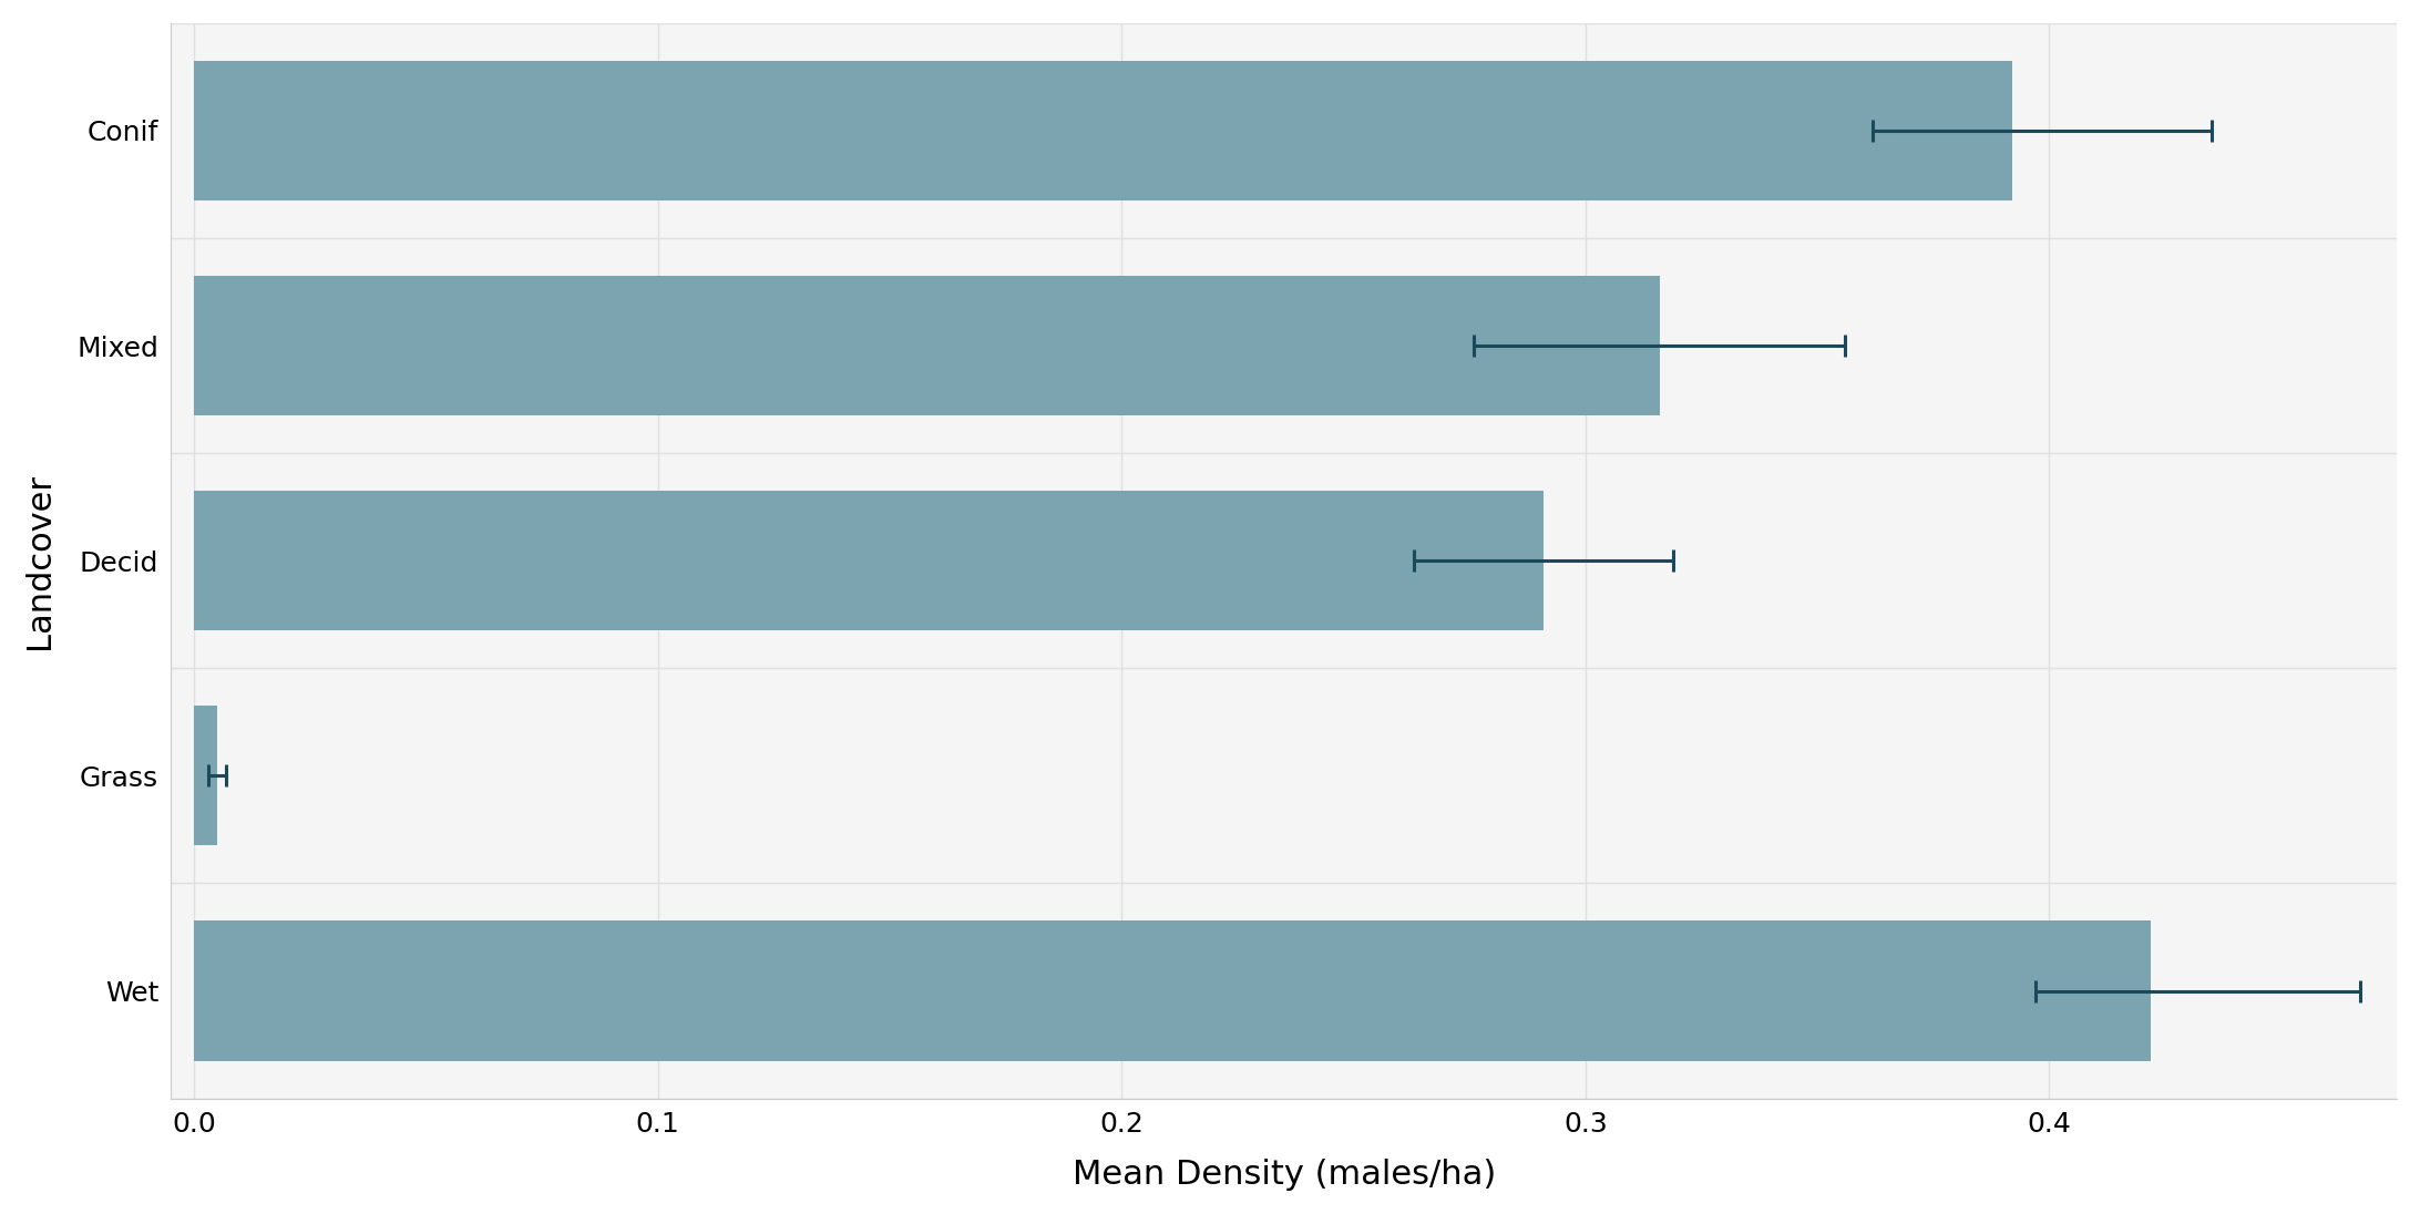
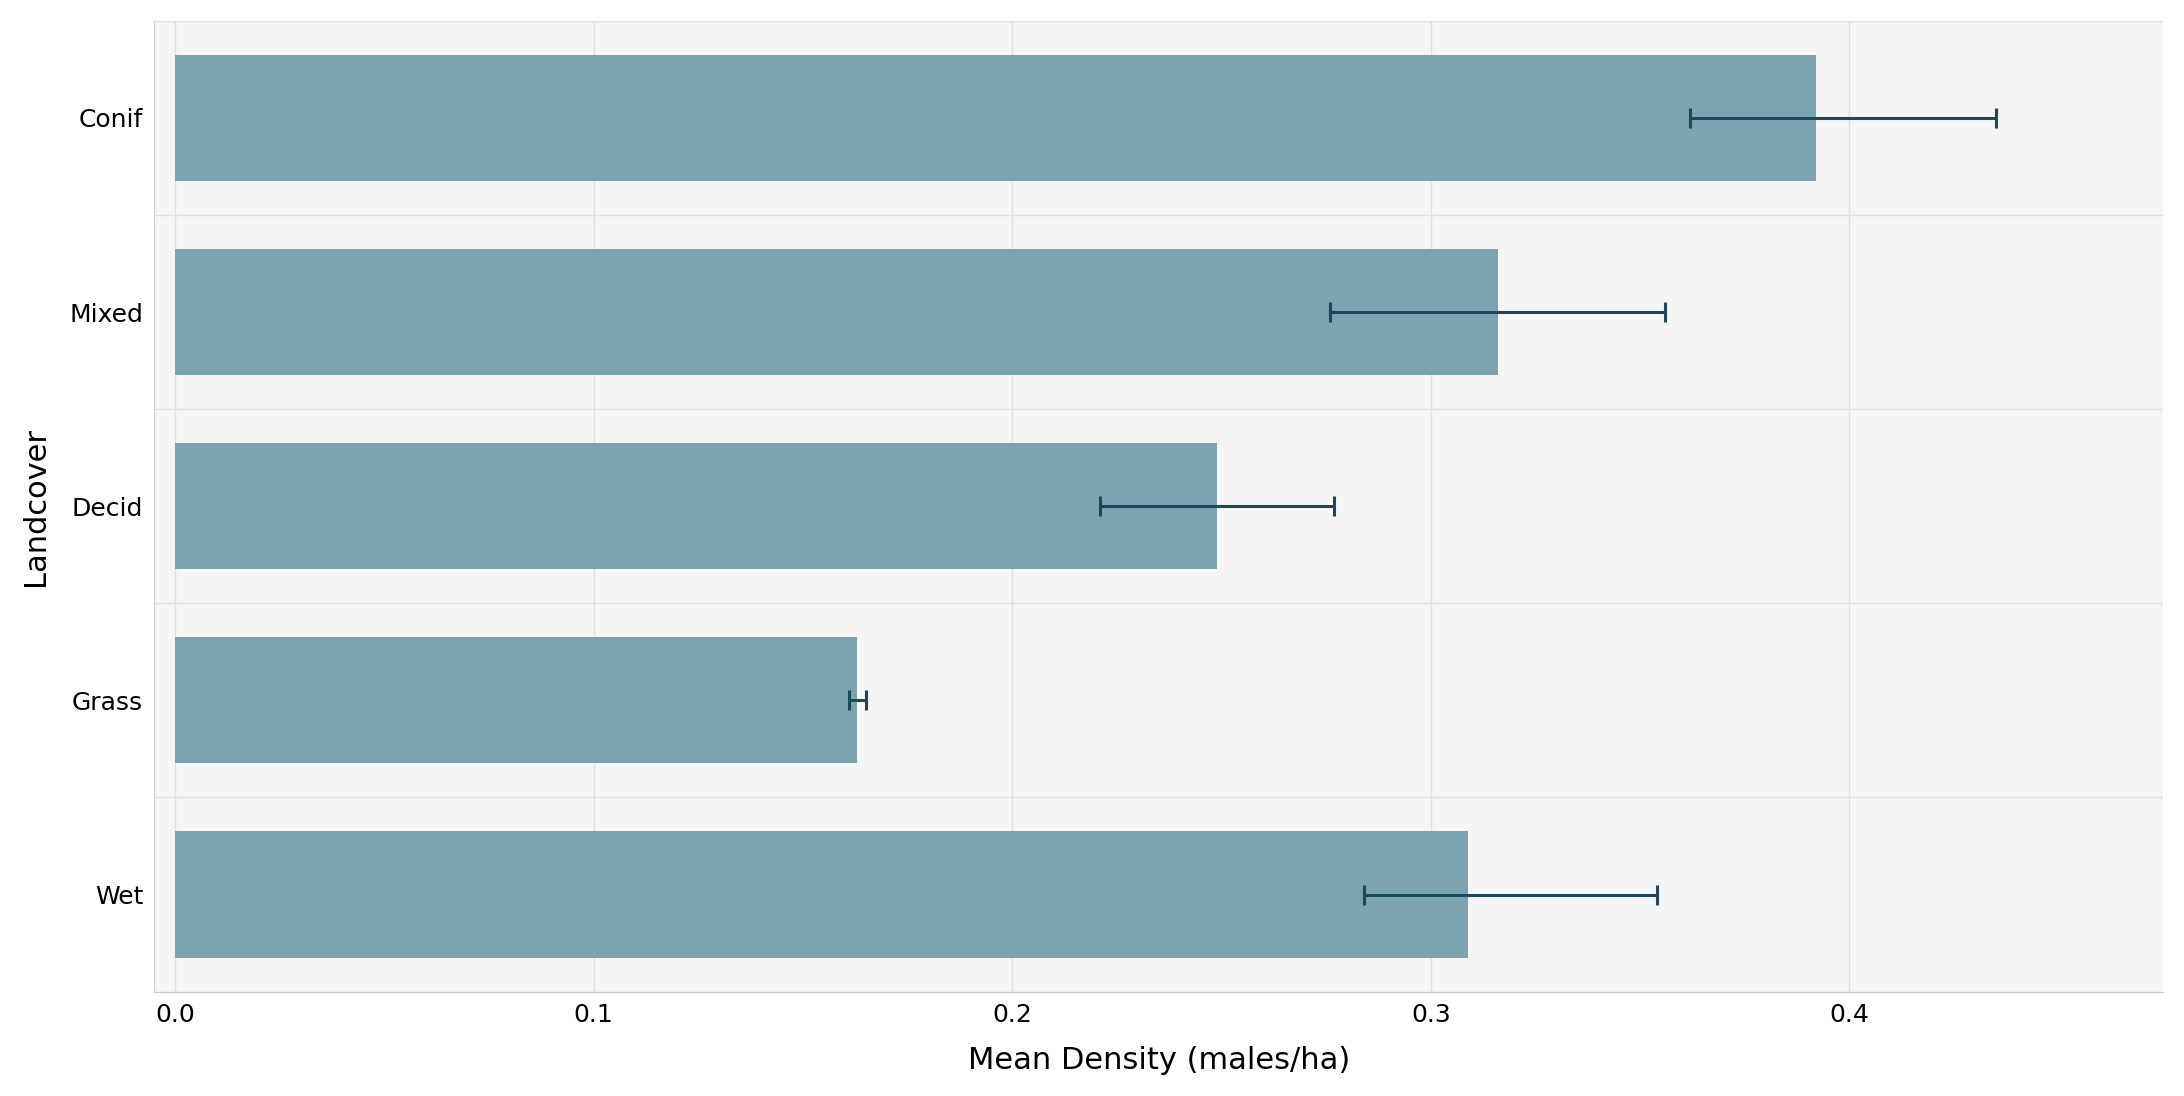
Decid: 0.291 -> 0.249
Grass: 0.005 -> 0.163
Wet: 0.422 -> 0.309
